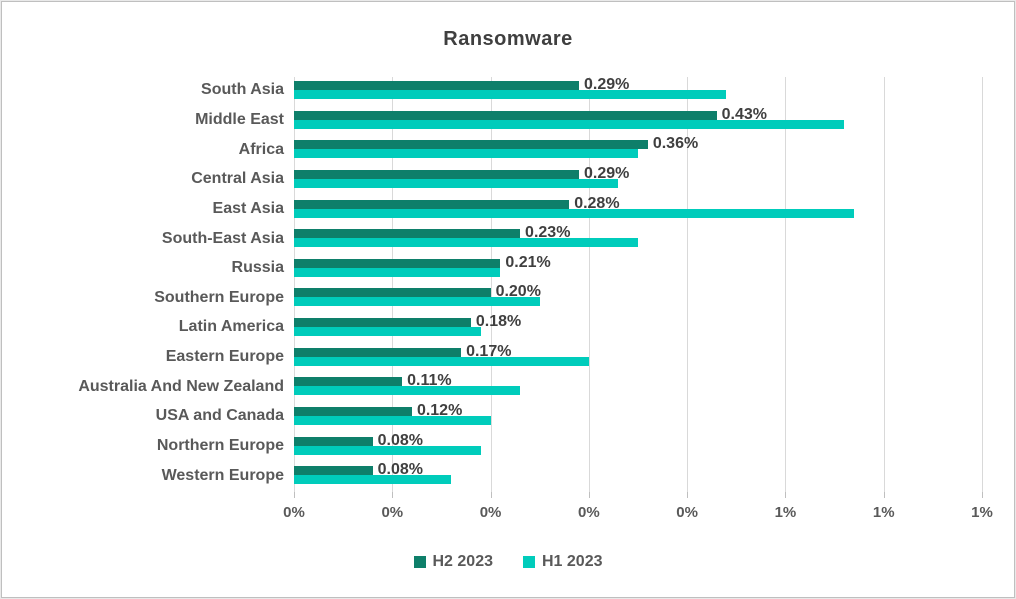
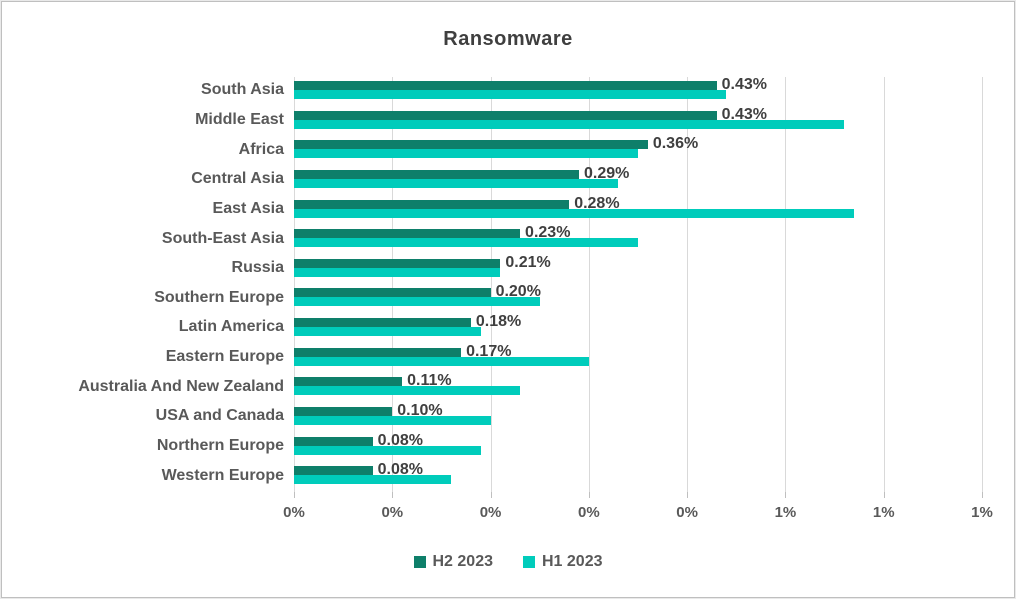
H2 2023/South Asia: 0.29% -> 0.43%
H2 2023/USA and Canada: 0.12% -> 0.10%
